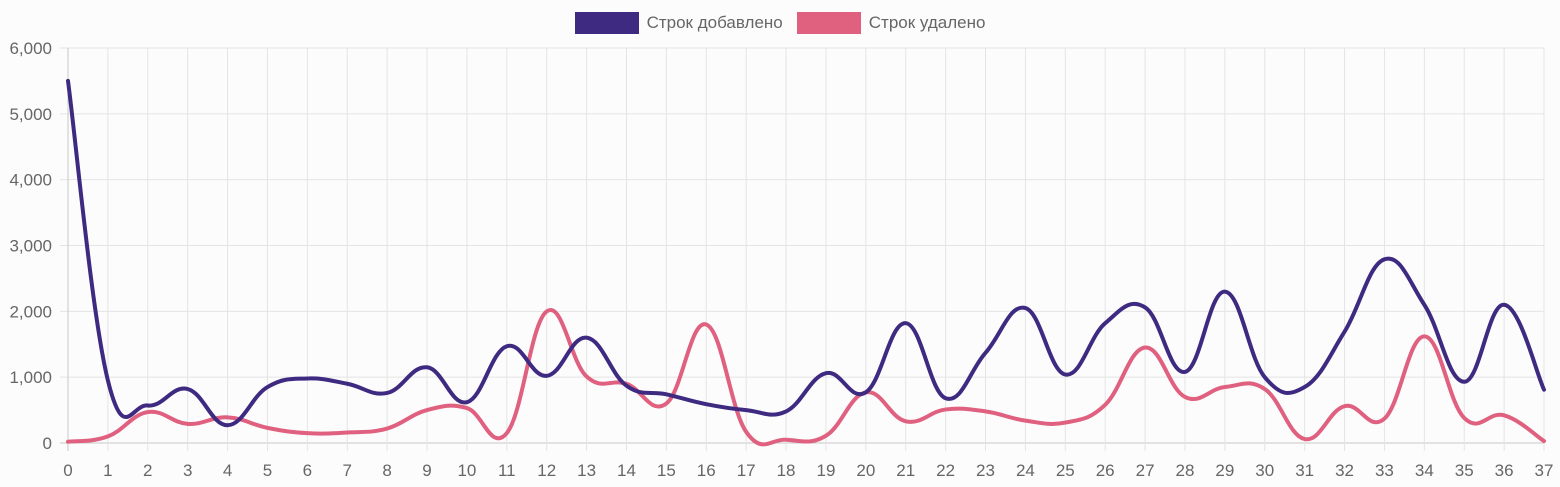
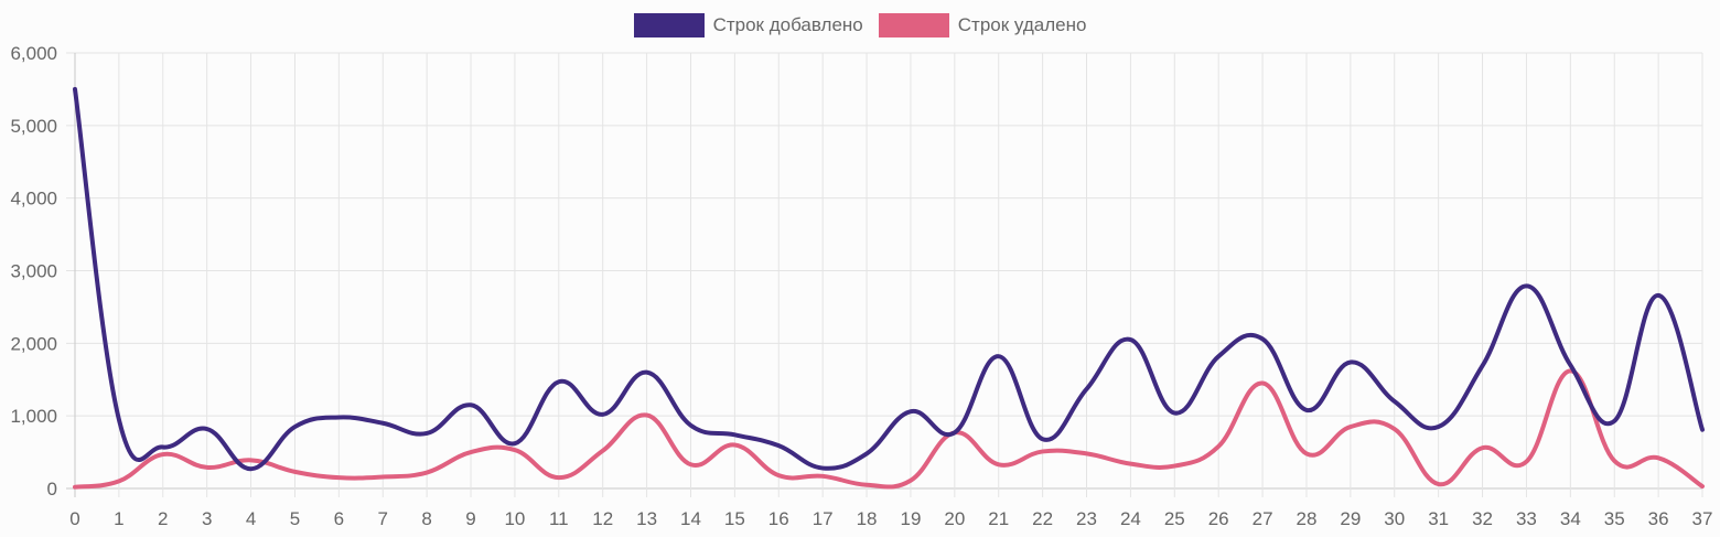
Строк удалено/12: 2000 -> 500
Строк удалено/14: 900 -> 300
Строк удалено/16: 1800 -> 200
Строк добавлено/17: 500 -> 300
Строк удалено/28: 700 -> 500
Строк добавлено/29: 2300 -> 1700
Строк добавлено/30: 1000 -> 1200
Строк добавлено/34: 2100 -> 1700
Строк добавлено/36: 2100 -> 2700
